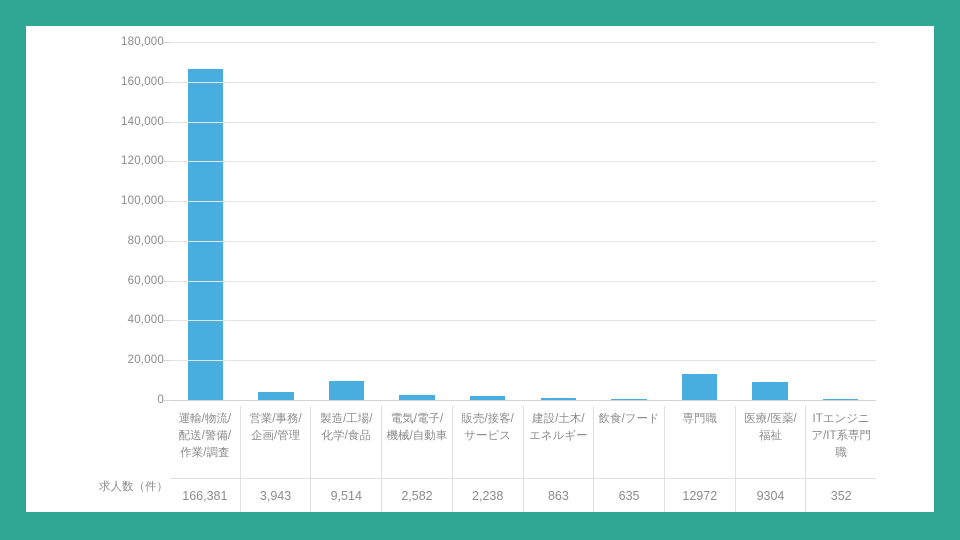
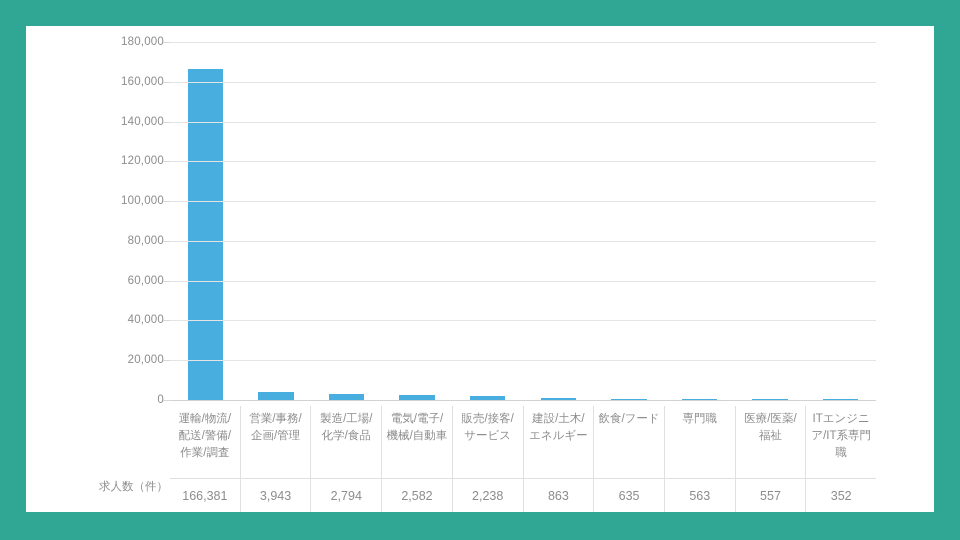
製造/工場/化学/食品: 9,514 -> 2,794
専門職: 12972 -> 563
医療/医薬/福祉: 9304 -> 557
